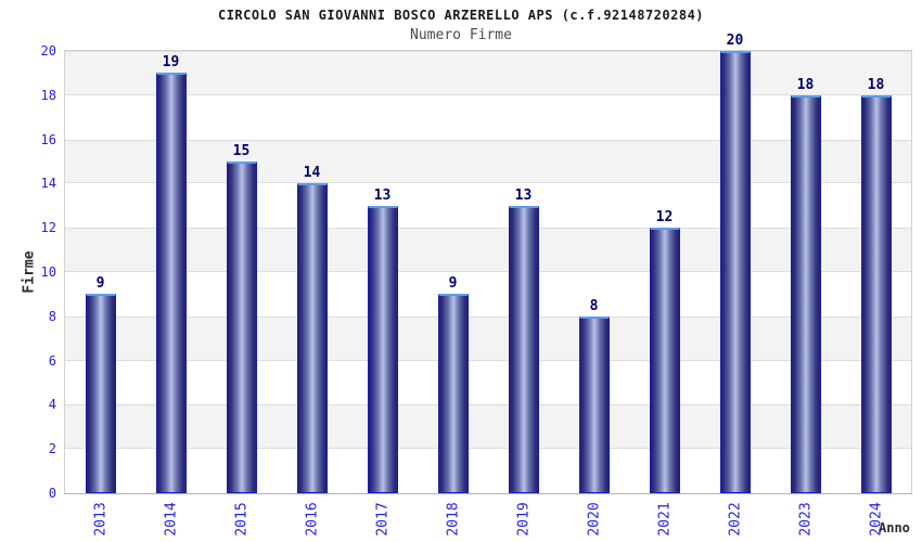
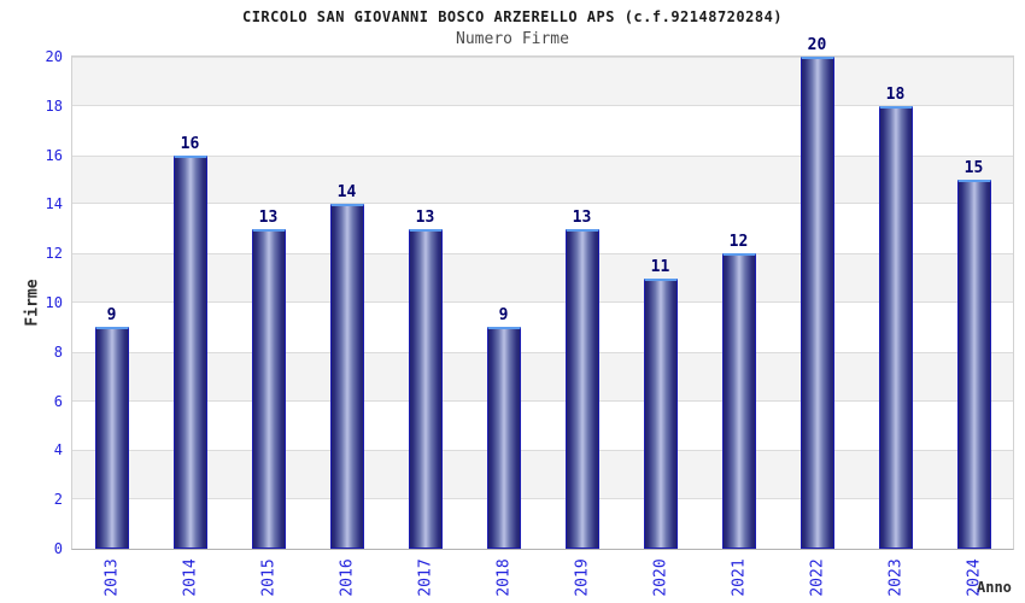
2014: 19 -> 16
2015: 15 -> 13
2020: 8 -> 11
2024: 18 -> 15
